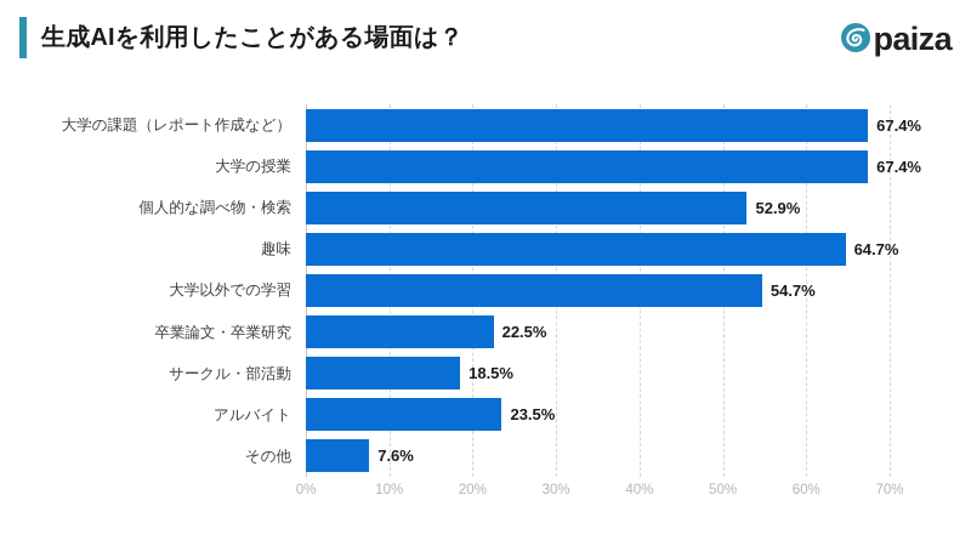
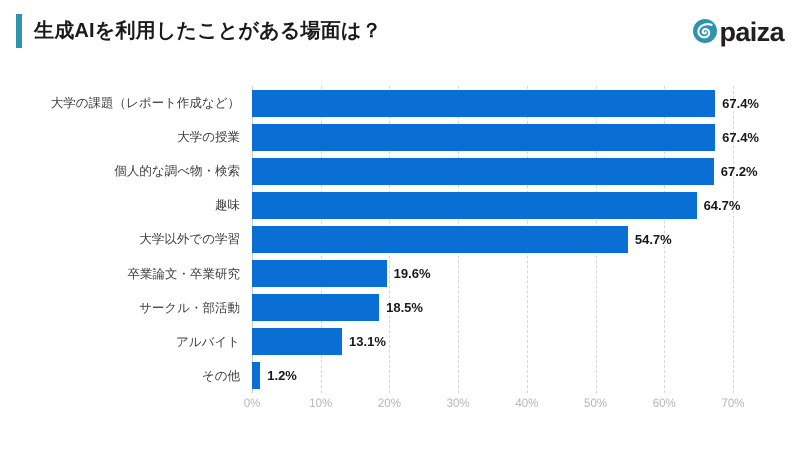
個人的な調べ物・検索: 52.9% -> 67.2%
卒業論文・卒業研究: 22.5% -> 19.6%
アルバイト: 23.5% -> 13.1%
その他: 7.6% -> 1.2%
